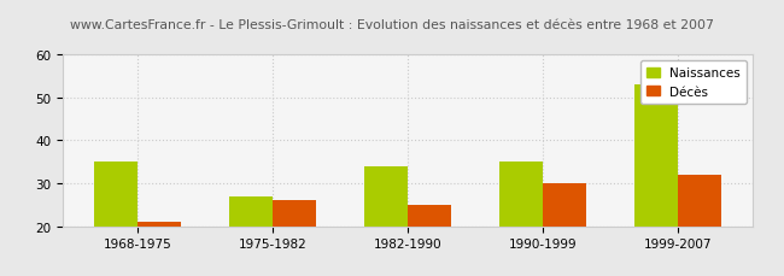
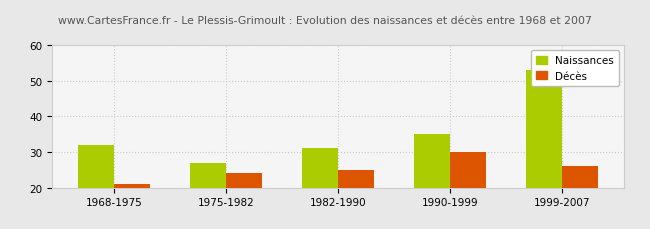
Naissances/1968-1975: 35 -> 32
Décès/1975-1982: 26 -> 24
Naissances/1982-1990: 34 -> 31
Décès/1999-2007: 32 -> 26
